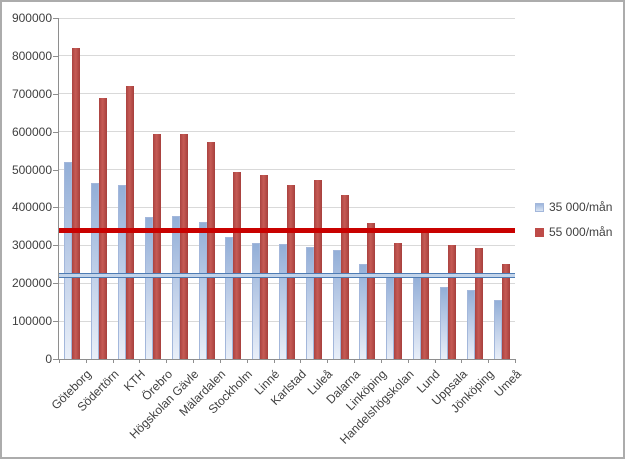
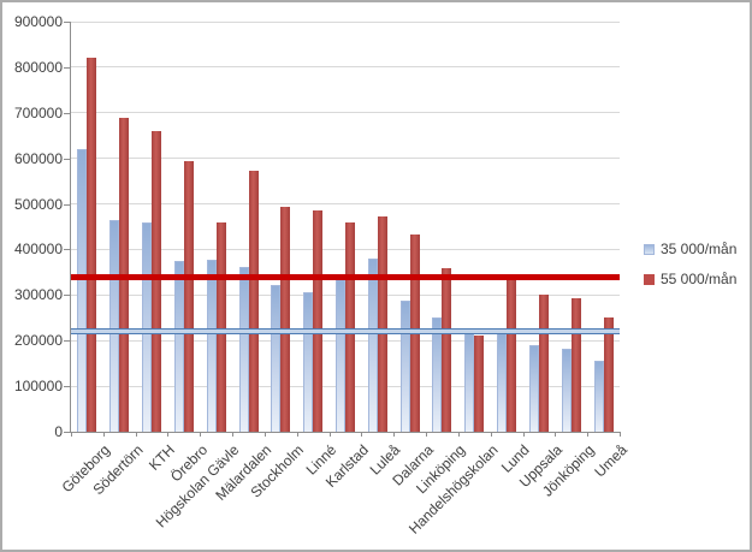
35 000/mån/Göteborg: 520000 -> 620000
55 000/mån/KTH: 720000 -> 660000
55 000/mån/Högskolan Gävle: 590000 -> 460000
35 000/mån/Karlstad: 300000 -> 340000
35 000/mån/Luleå: 300000 -> 380000
55 000/mån/Handelshögskolan: 300000 -> 210000
